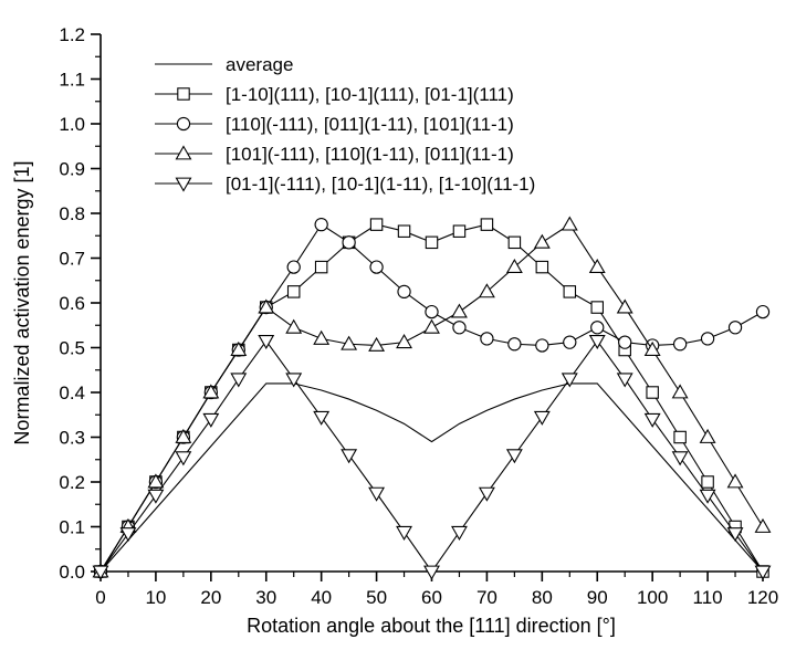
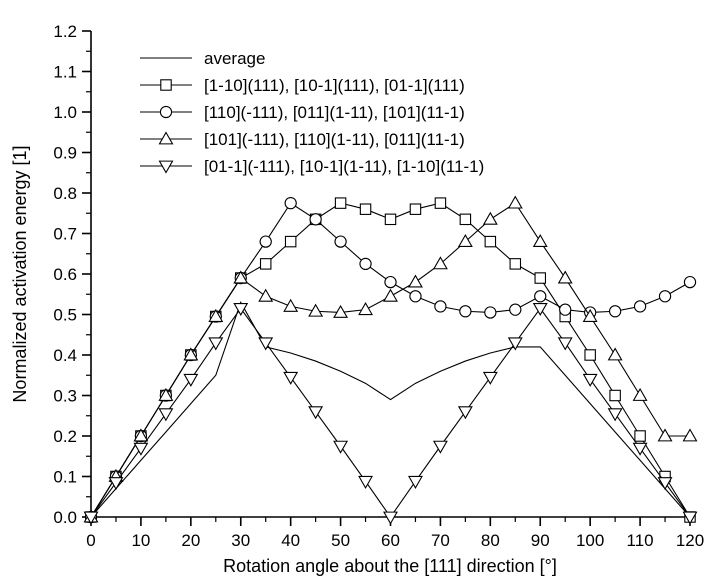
average/30: 0.42 -> 0.53
[101](-111), [110](1-11), [011](11-1)/120: 0.10 -> 0.20
